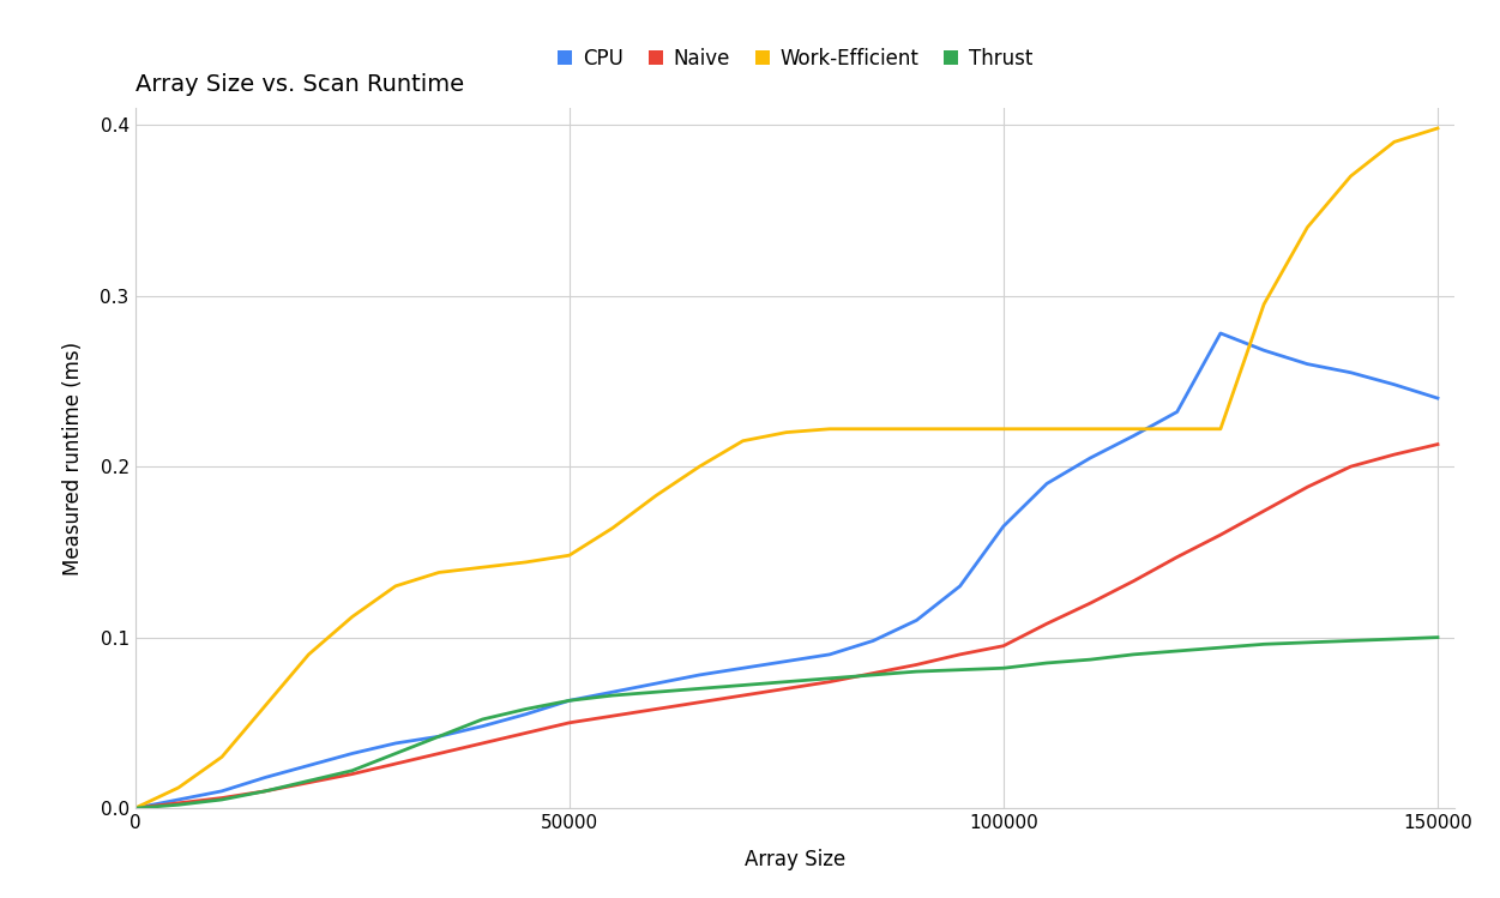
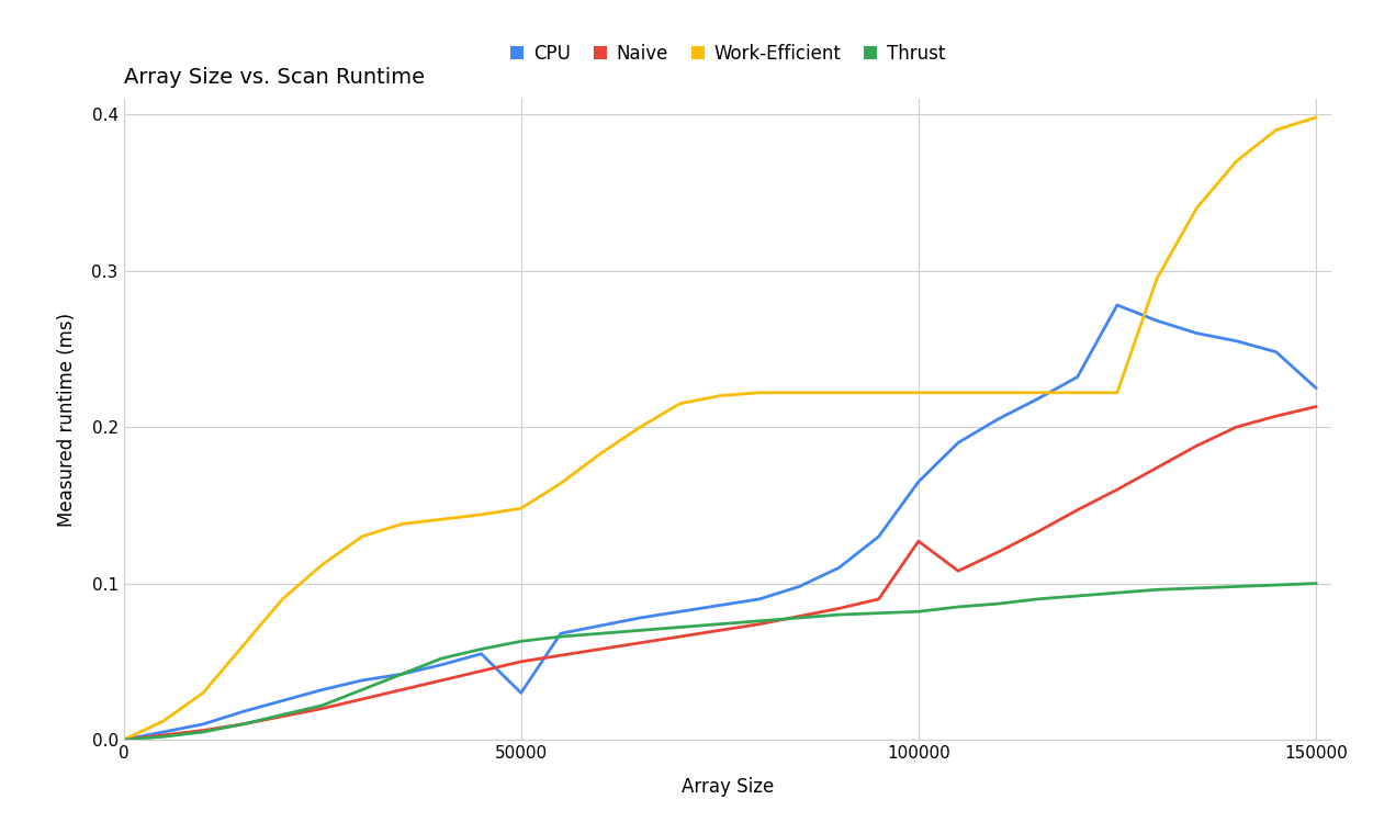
CPU/50000: 0.063 -> 0.030
Naive/100000: 0.095 -> 0.127
CPU/150000: 0.240 -> 0.225
